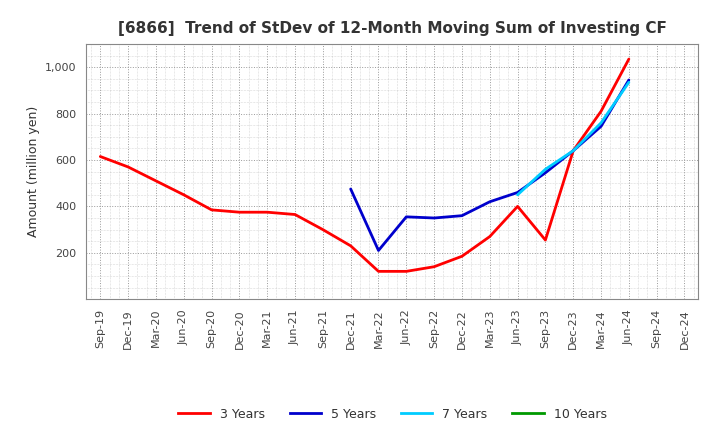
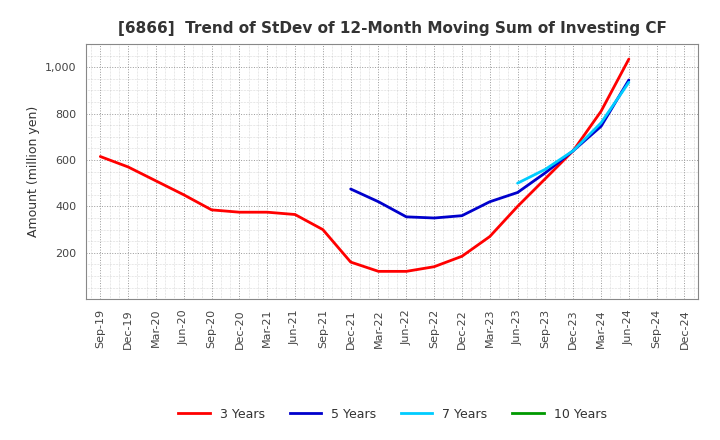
3 Years/Dec-21: 230 -> 160
5 Years/Mar-22: 210 -> 420
7 Years/Jun-23: 450 -> 500
3 Years/Sep-23: 255 -> 520
